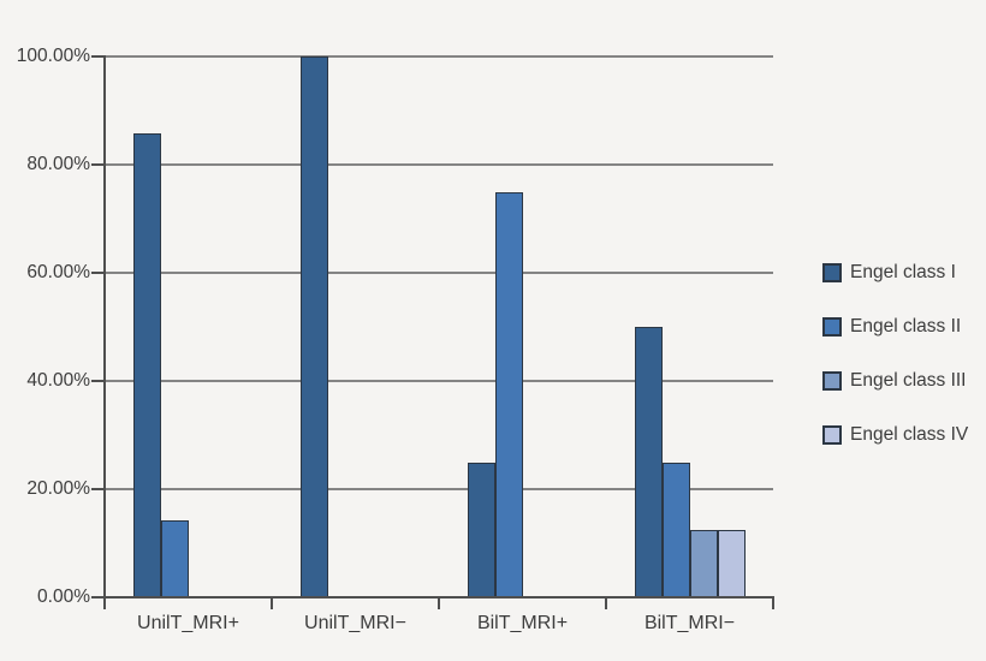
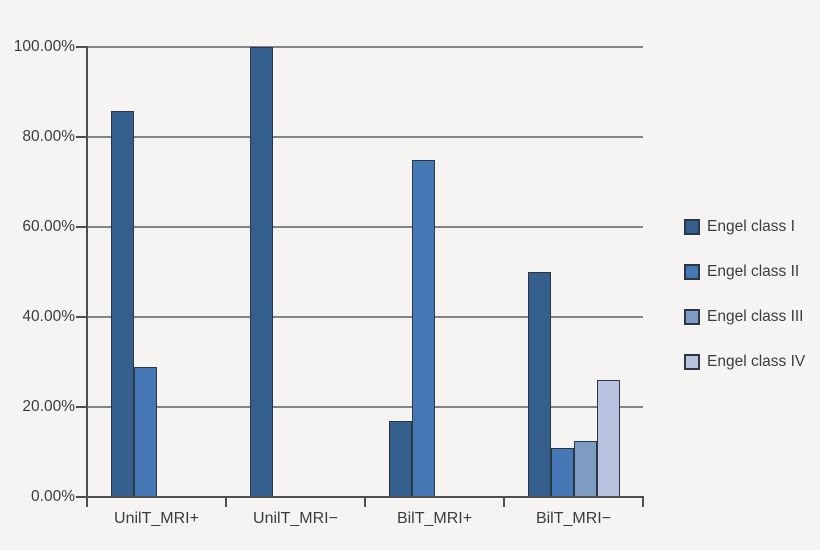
Engel class II/UnilT_MRI+: 14% -> 29%
Engel class I/BilT_MRI+: 25% -> 17%
Engel class II/BilT_MRI−: 25% -> 11%
Engel class IV/BilT_MRI−: 12% -> 26%
